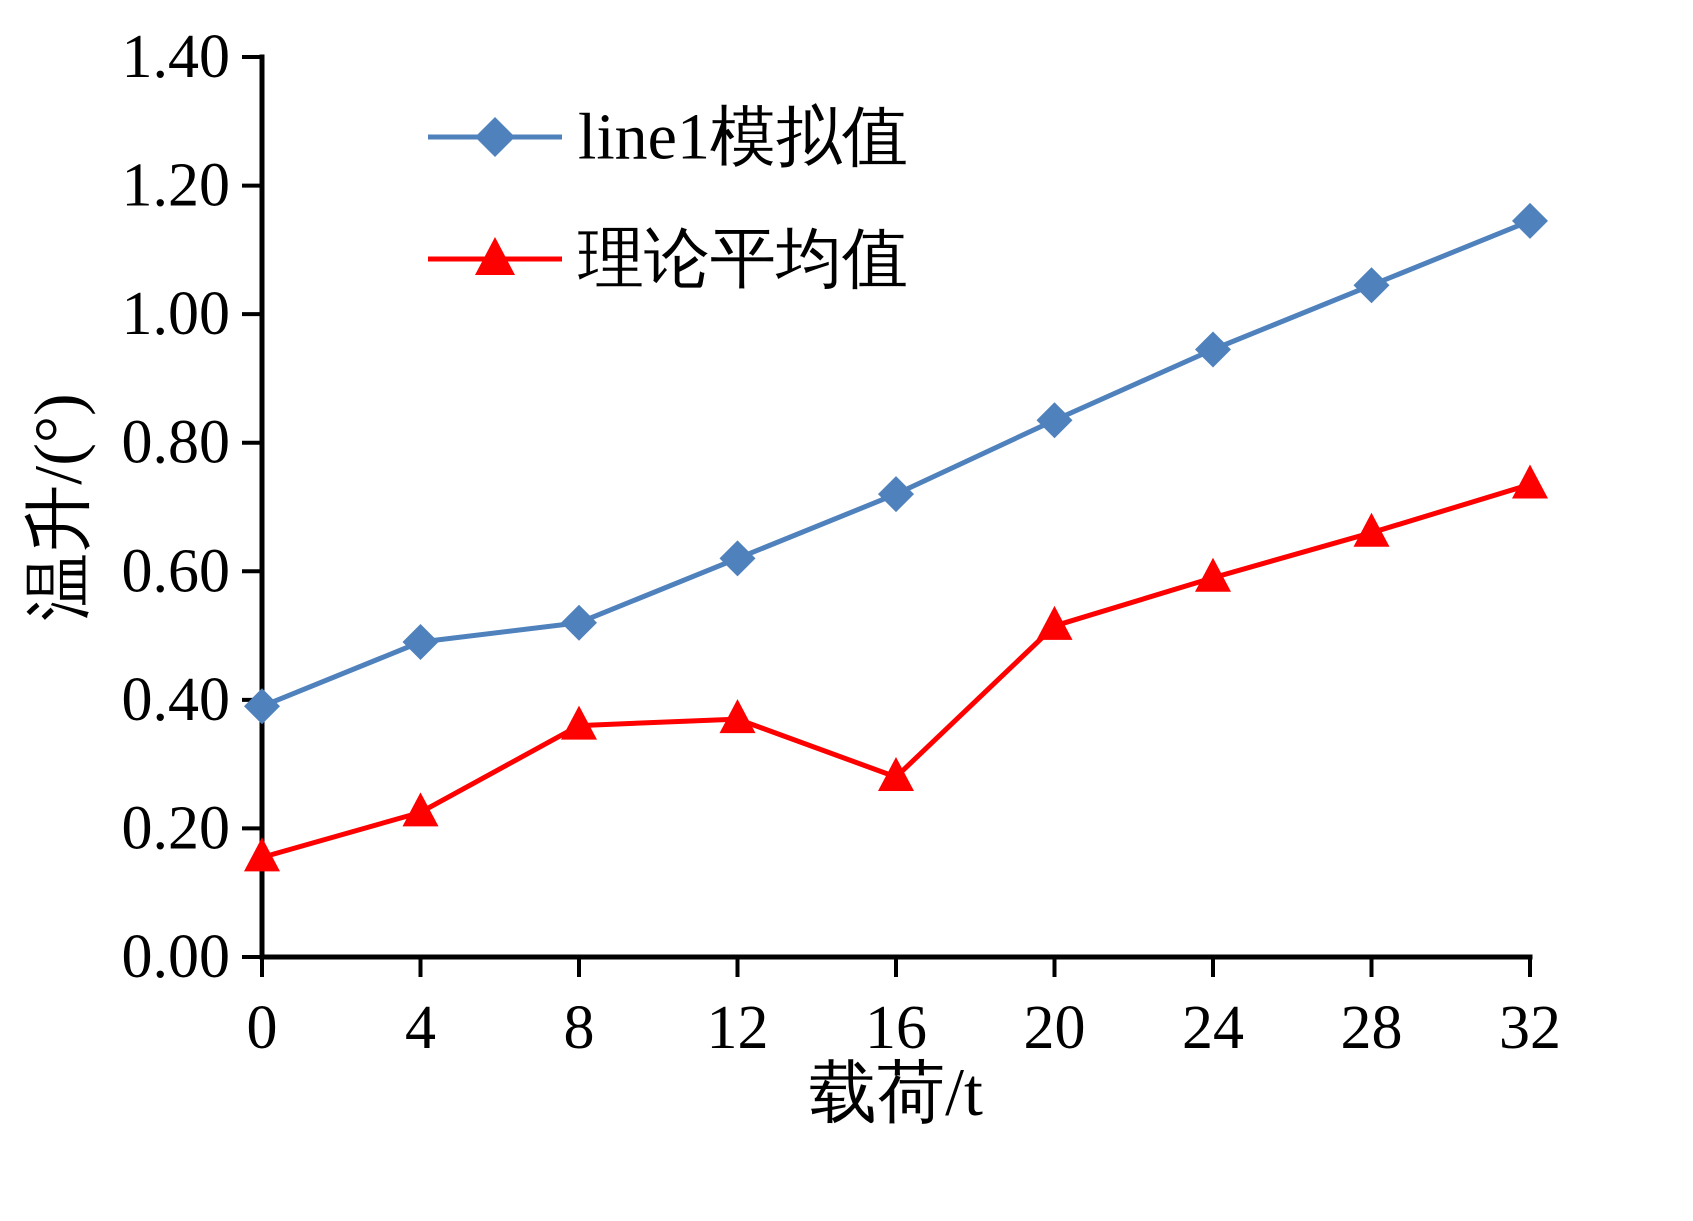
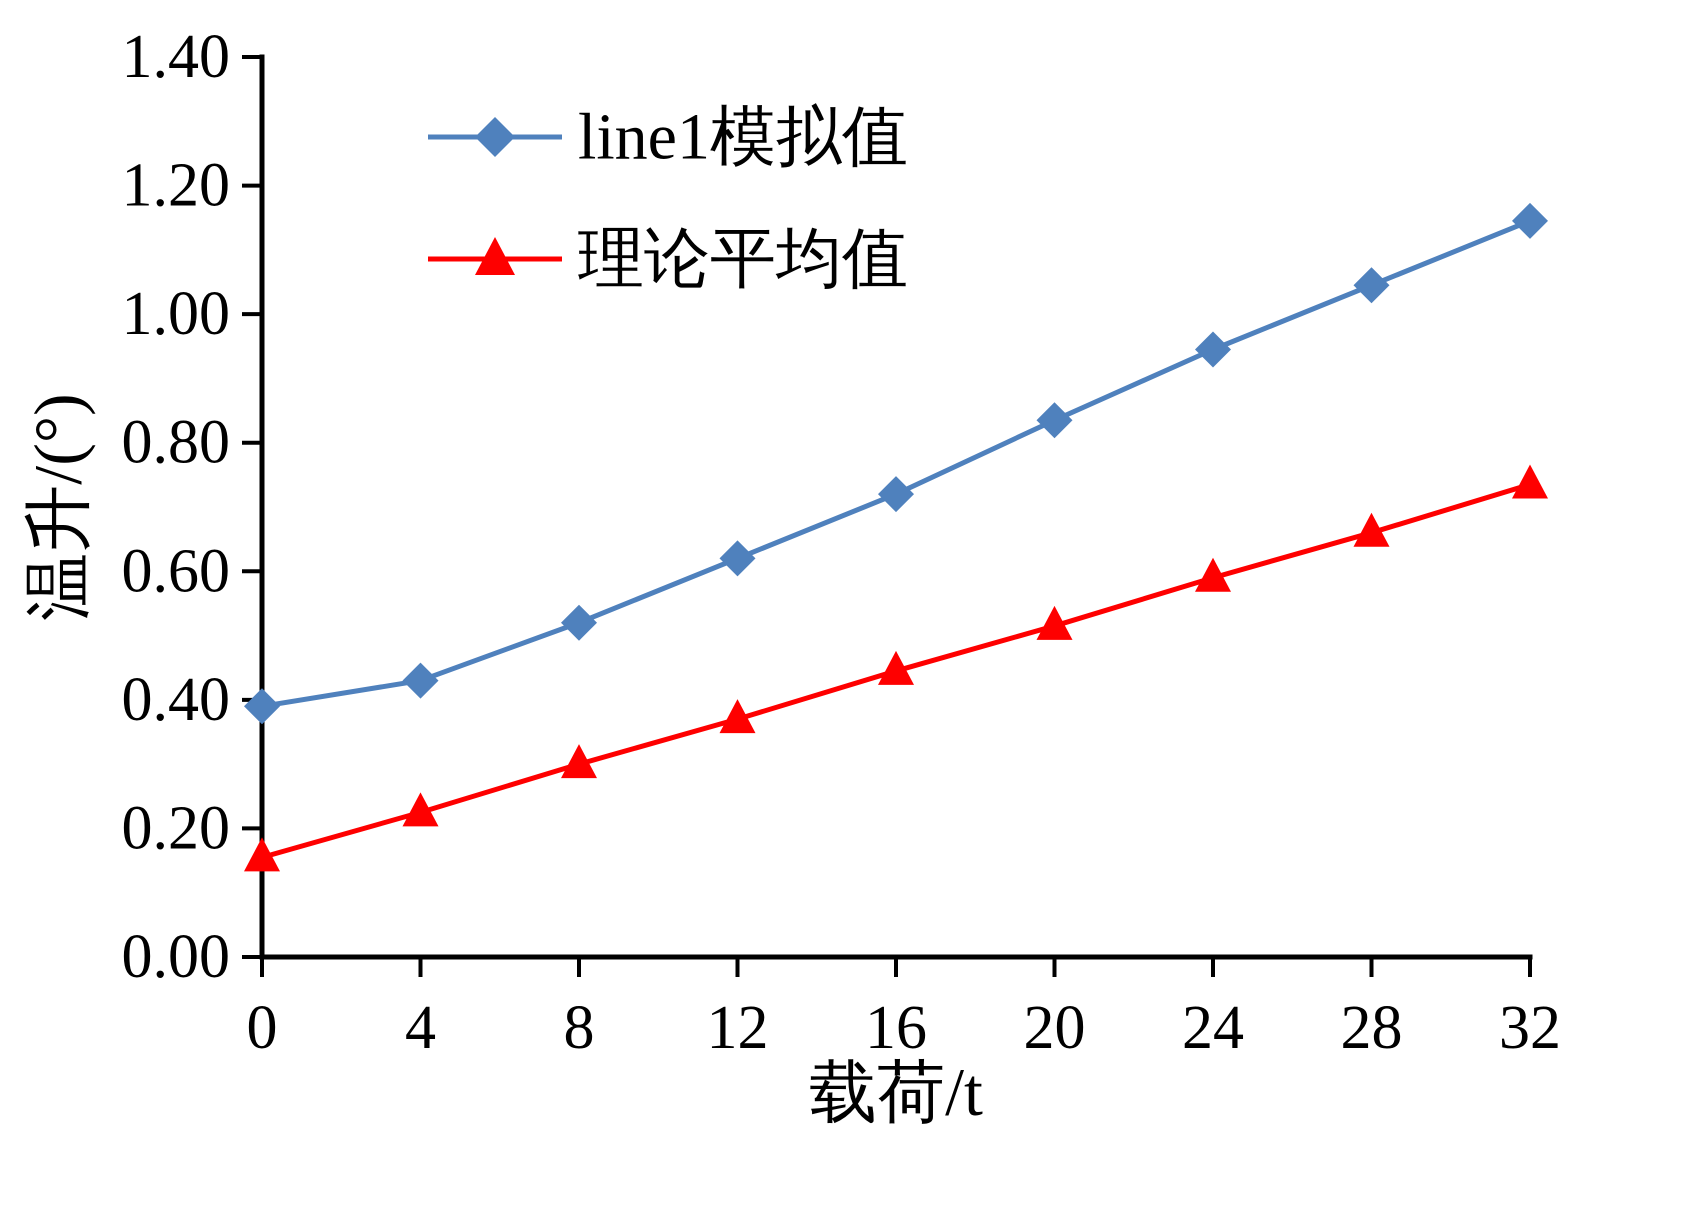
line1模拟值/4: 0.49 -> 0.43
理论平均值/8: 0.36 -> 0.30
理论平均值/16: 0.28 -> 0.45
